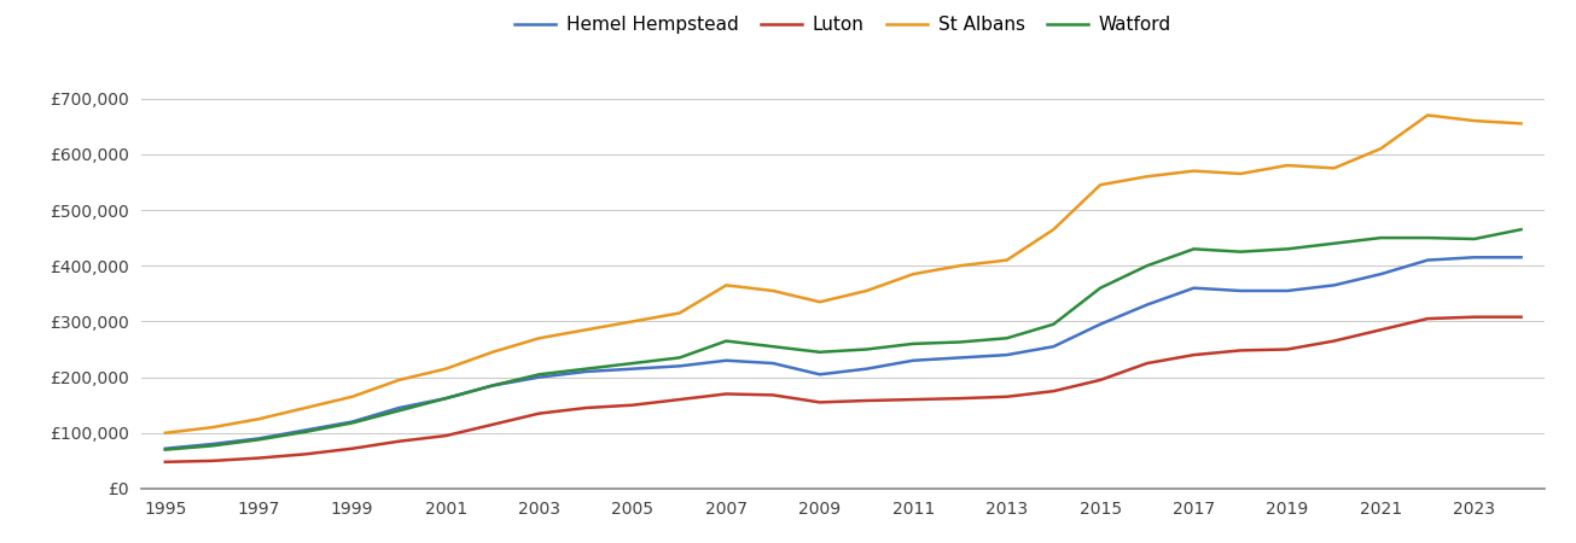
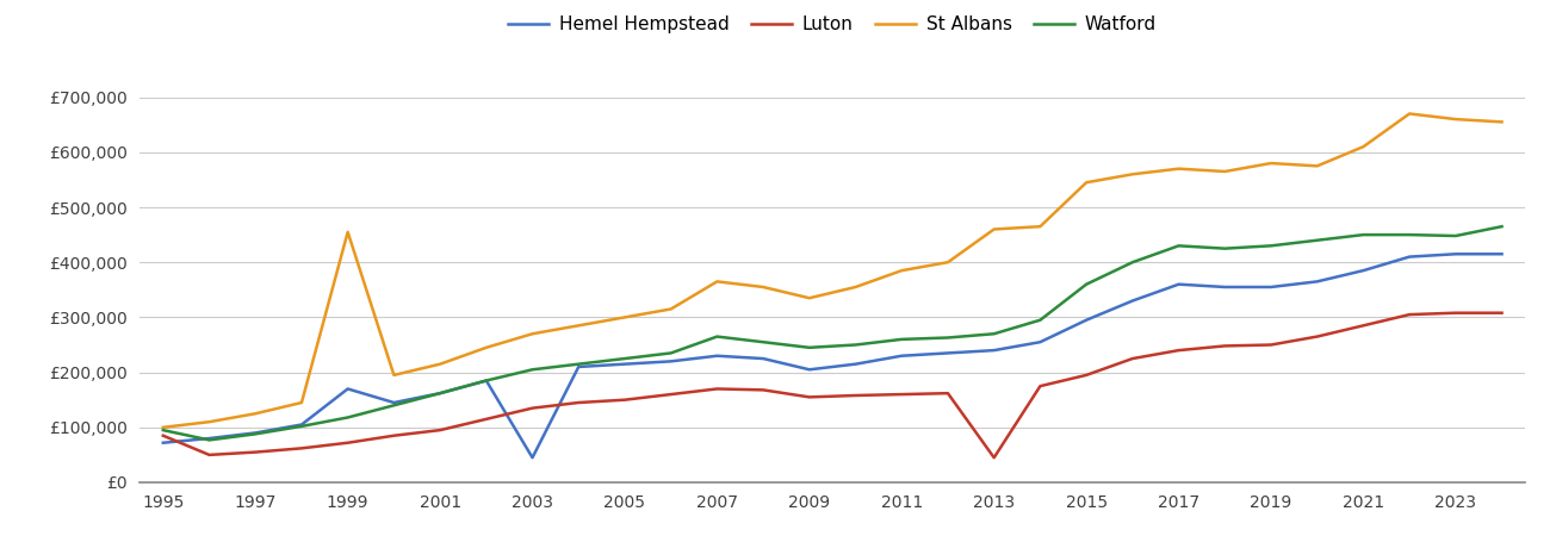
Luton/1995: £48,000 -> £85,000
Watford/1995: £70,000 -> £95,000
Hemel Hempstead/1999: £120,000 -> £170,000
St Albans/1999: £165,000 -> £455,000
Hemel Hempstead/2003: £200,000 -> £45,000
Luton/2013: £165,000 -> £45,000
St Albans/2013: £410,000 -> £460,000
